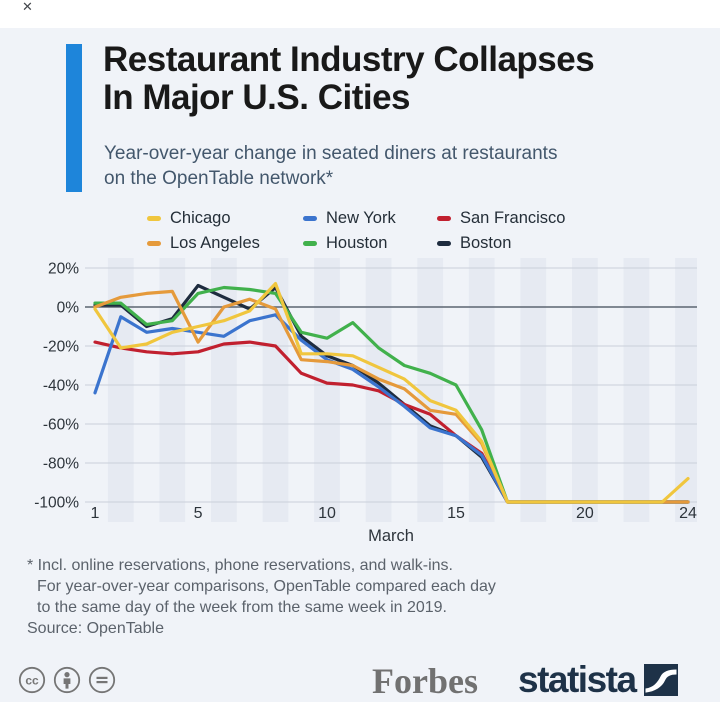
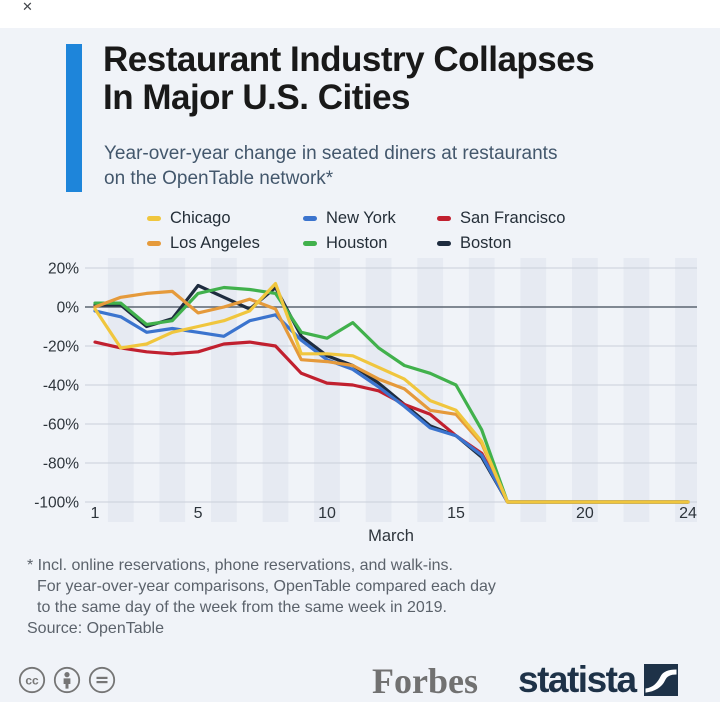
New York/1: -44% -> -2%
Los Angeles/5: -18% -> -3%
Chicago/24: -88% -> -100%
